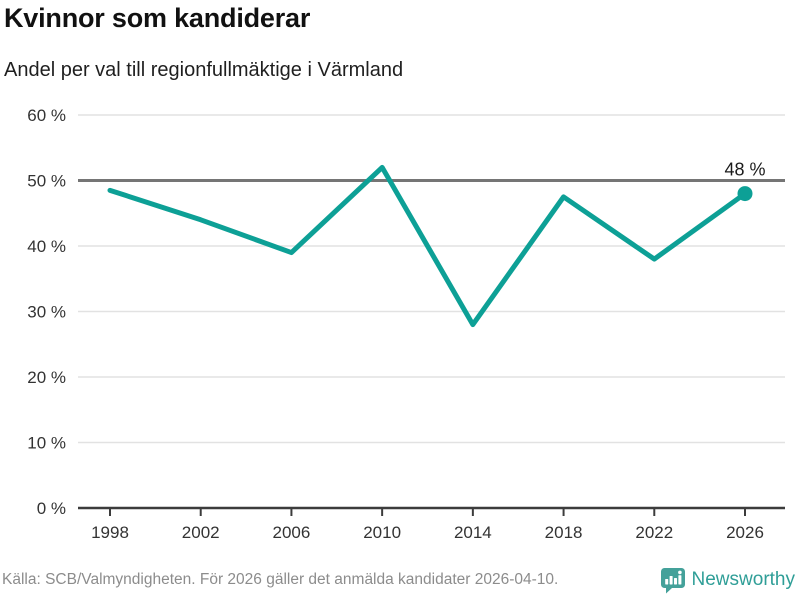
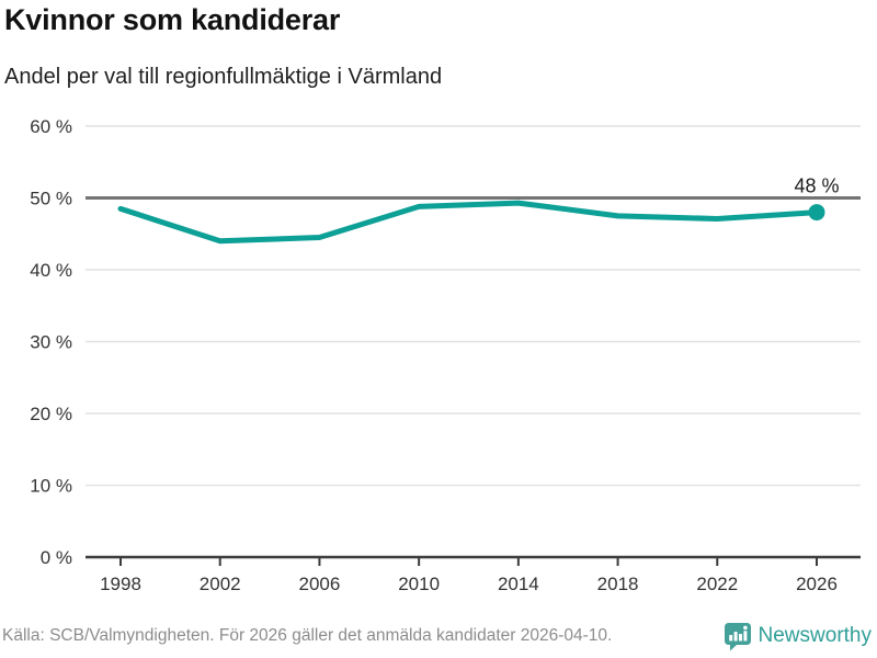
2006: 39% -> 44%
2010: 52% -> 49%
2014: 28% -> 49%
2022: 38% -> 47%
